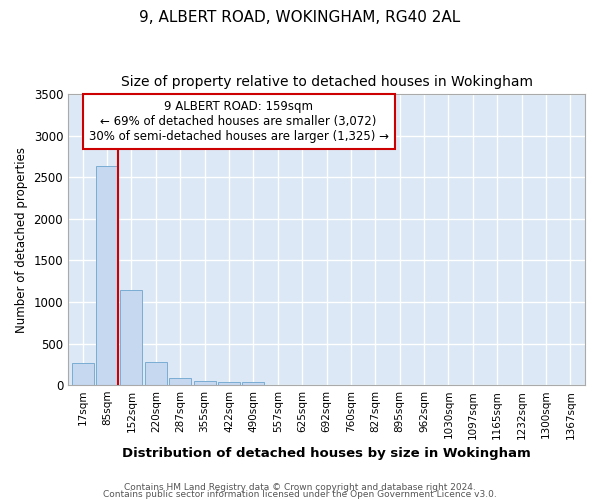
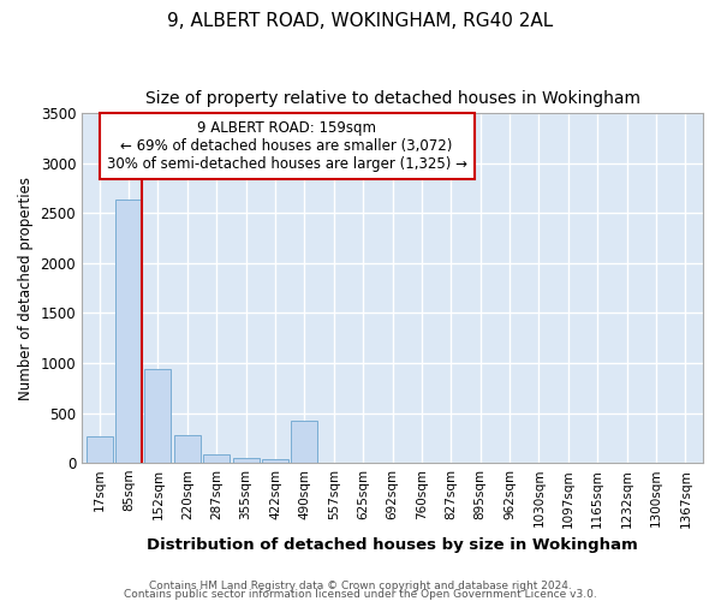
152sqm: 1140 -> 940
490sqm: 40 -> 420
